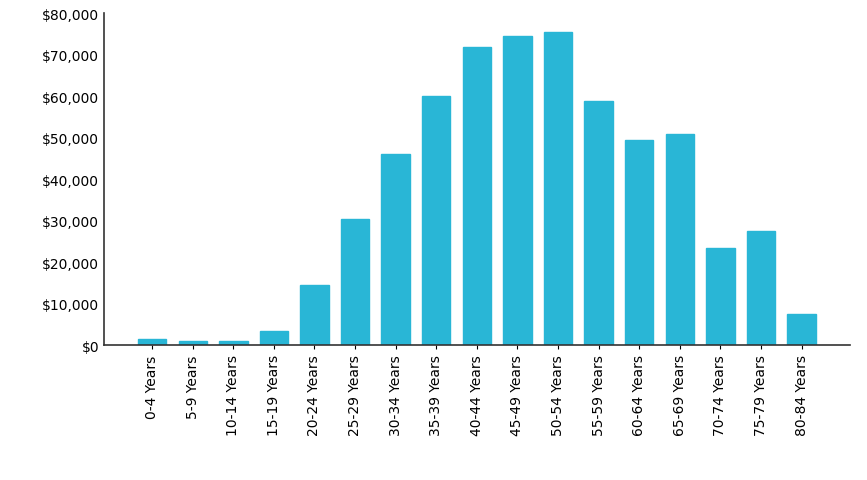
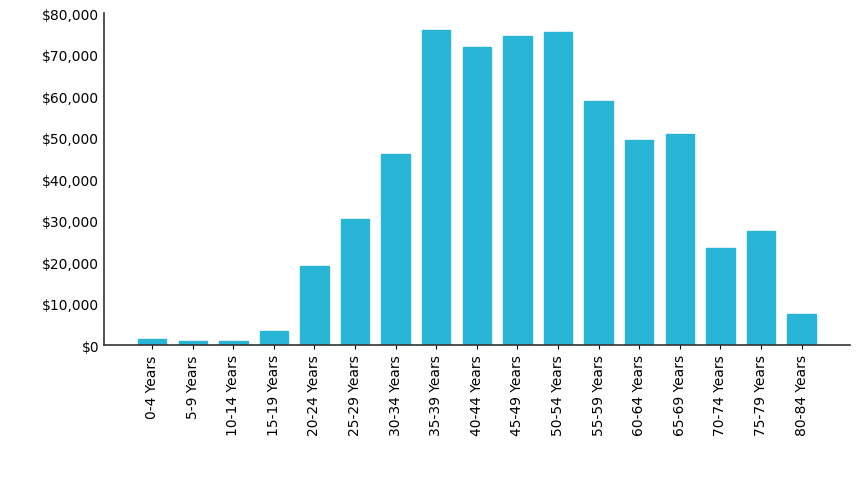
20-24 Years: $14,500 -> $19,000
35-39 Years: $60,000 -> $76,000
